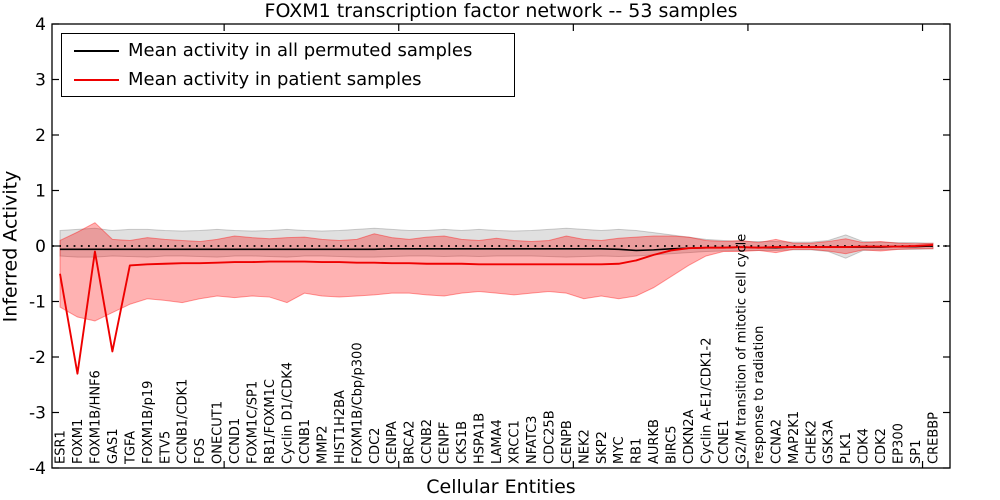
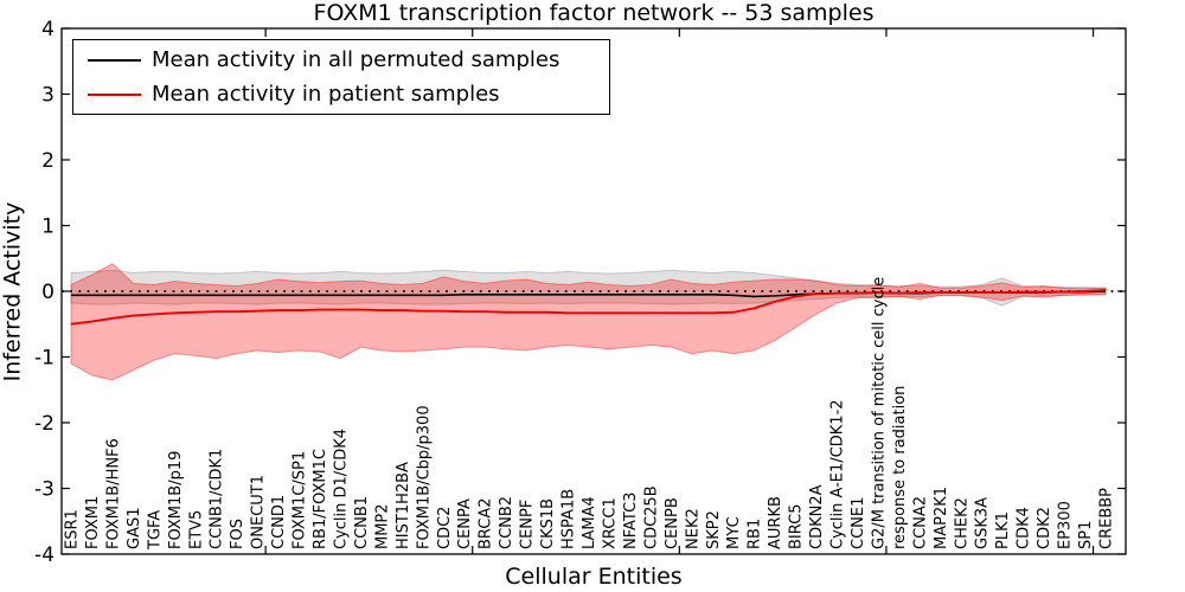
Mean activity in patient samples/FOXM1: -2.3 -> -0.5
Mean activity in patient samples/FOXM1B/HNF6: -0.1 -> -0.4
Mean activity in patient samples/GAS1: -1.9 -> -0.4
